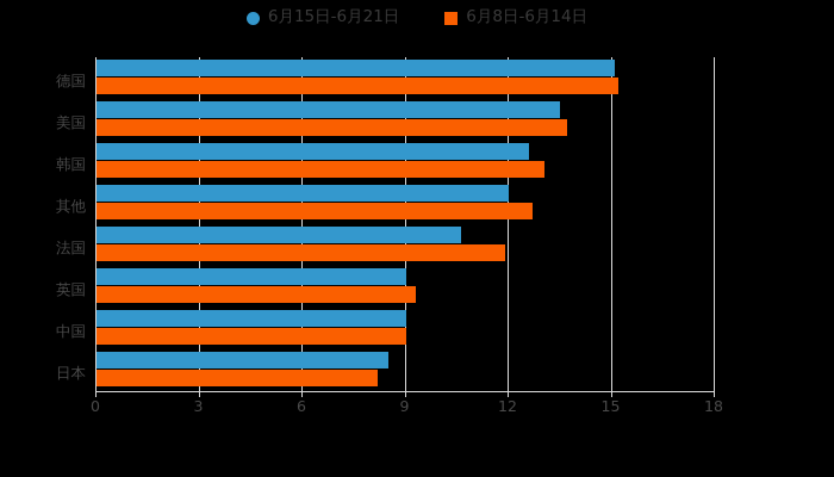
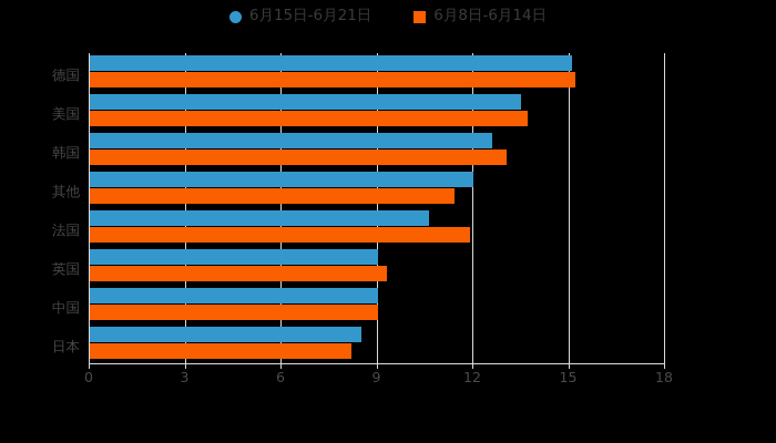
6月8日-6月14日/其他: 12.7 -> 11.4
